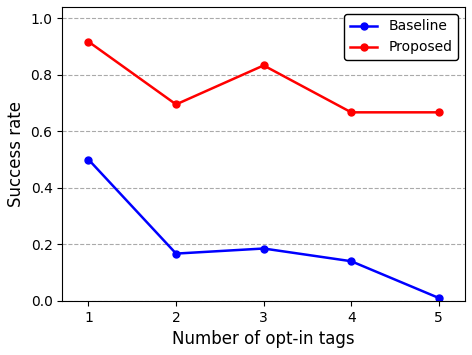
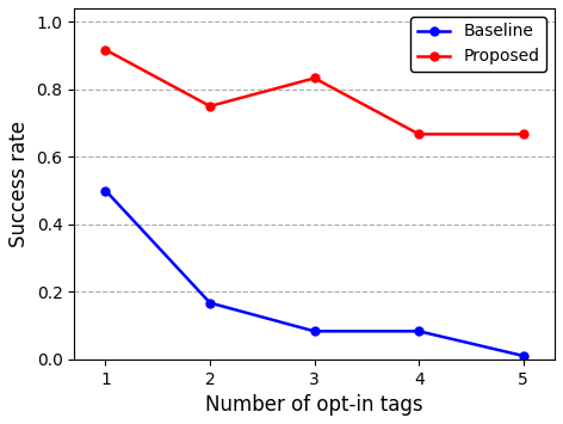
Proposed/2: 0.695 -> 0.750
Baseline/3: 0.185 -> 0.083
Baseline/4: 0.140 -> 0.083
